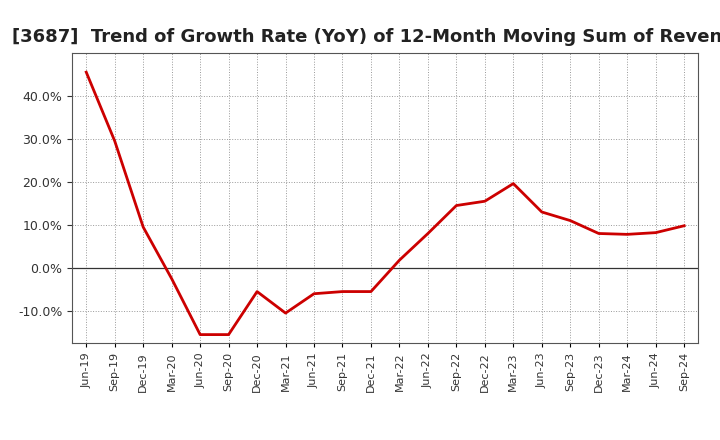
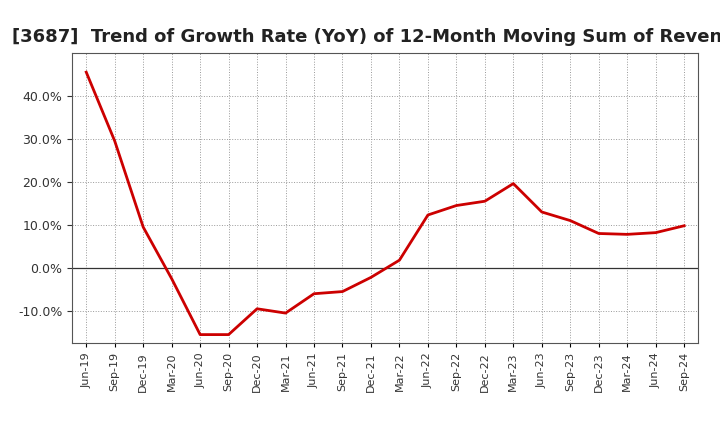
Dec-20: -5.5% -> -9.5%
Dec-21: -5.5% -> -2.2%
Jun-22: 8.0% -> 12.3%
